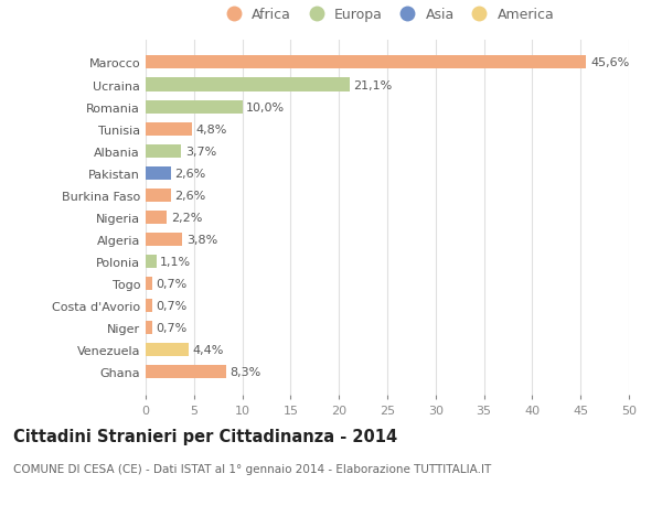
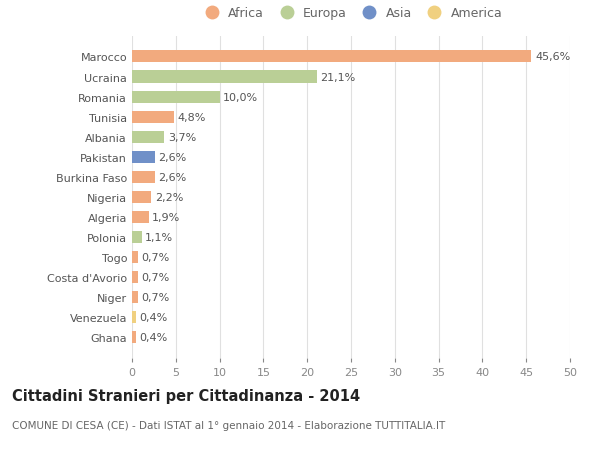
Algeria: 3,8% -> 1,9%
Venezuela: 4,4% -> 0,4%
Ghana: 8,3% -> 0,4%
